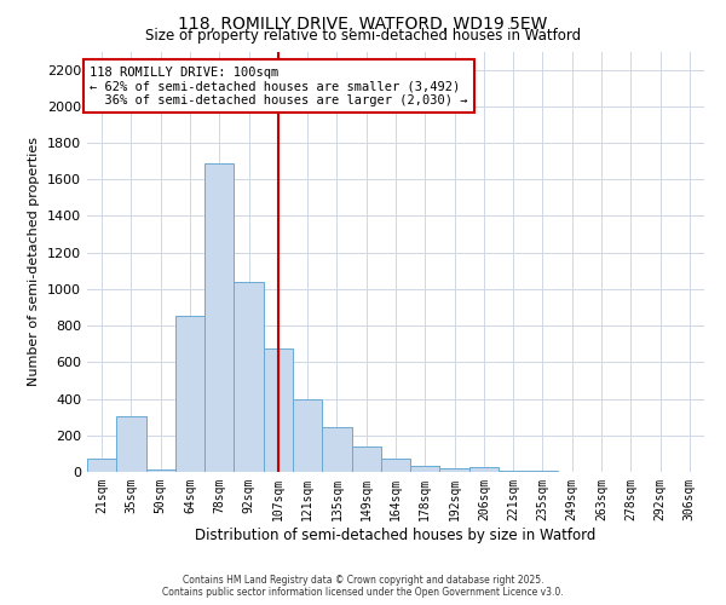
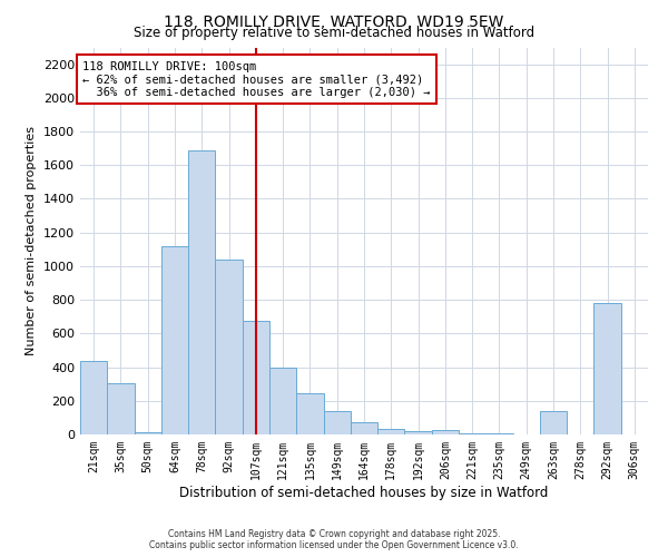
21sqm: 70 -> 440
64sqm: 860 -> 1120
263sqm: 0 -> 140
292sqm: 0 -> 780
